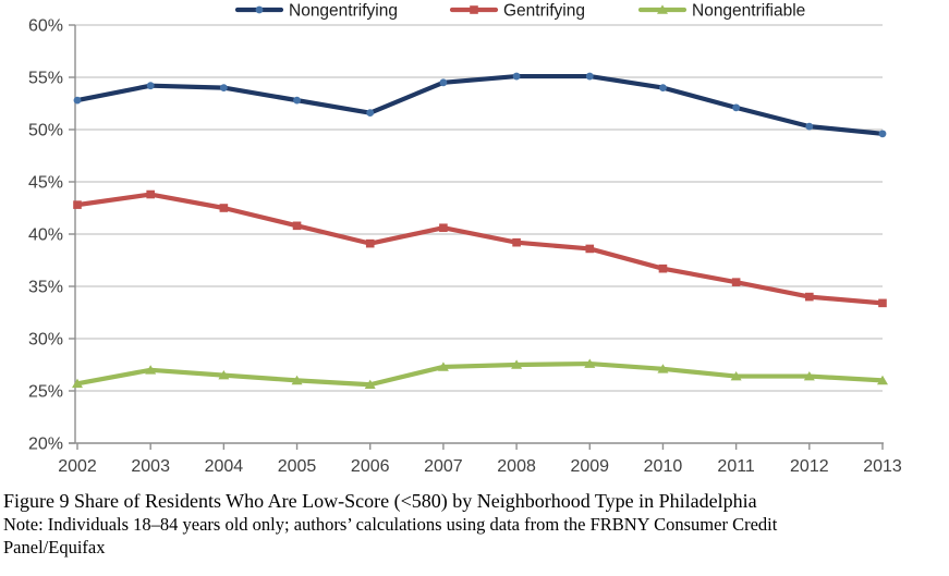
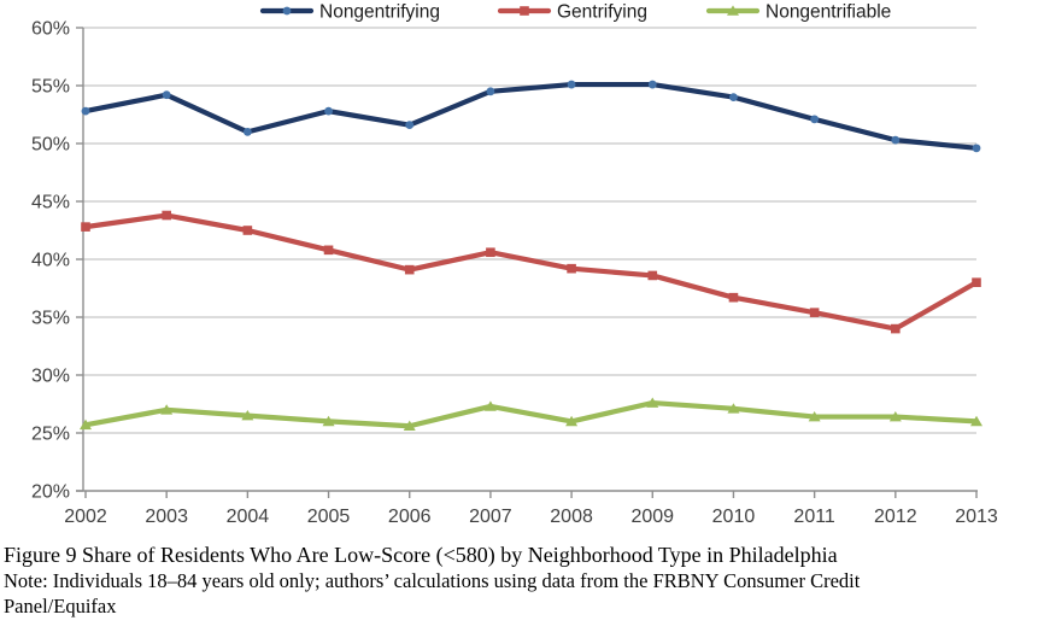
Nongentrifying/2004: 54% -> 51%
Nongentrifiable/2008: 28% -> 26%
Gentrifying/2013: 33% -> 38%
